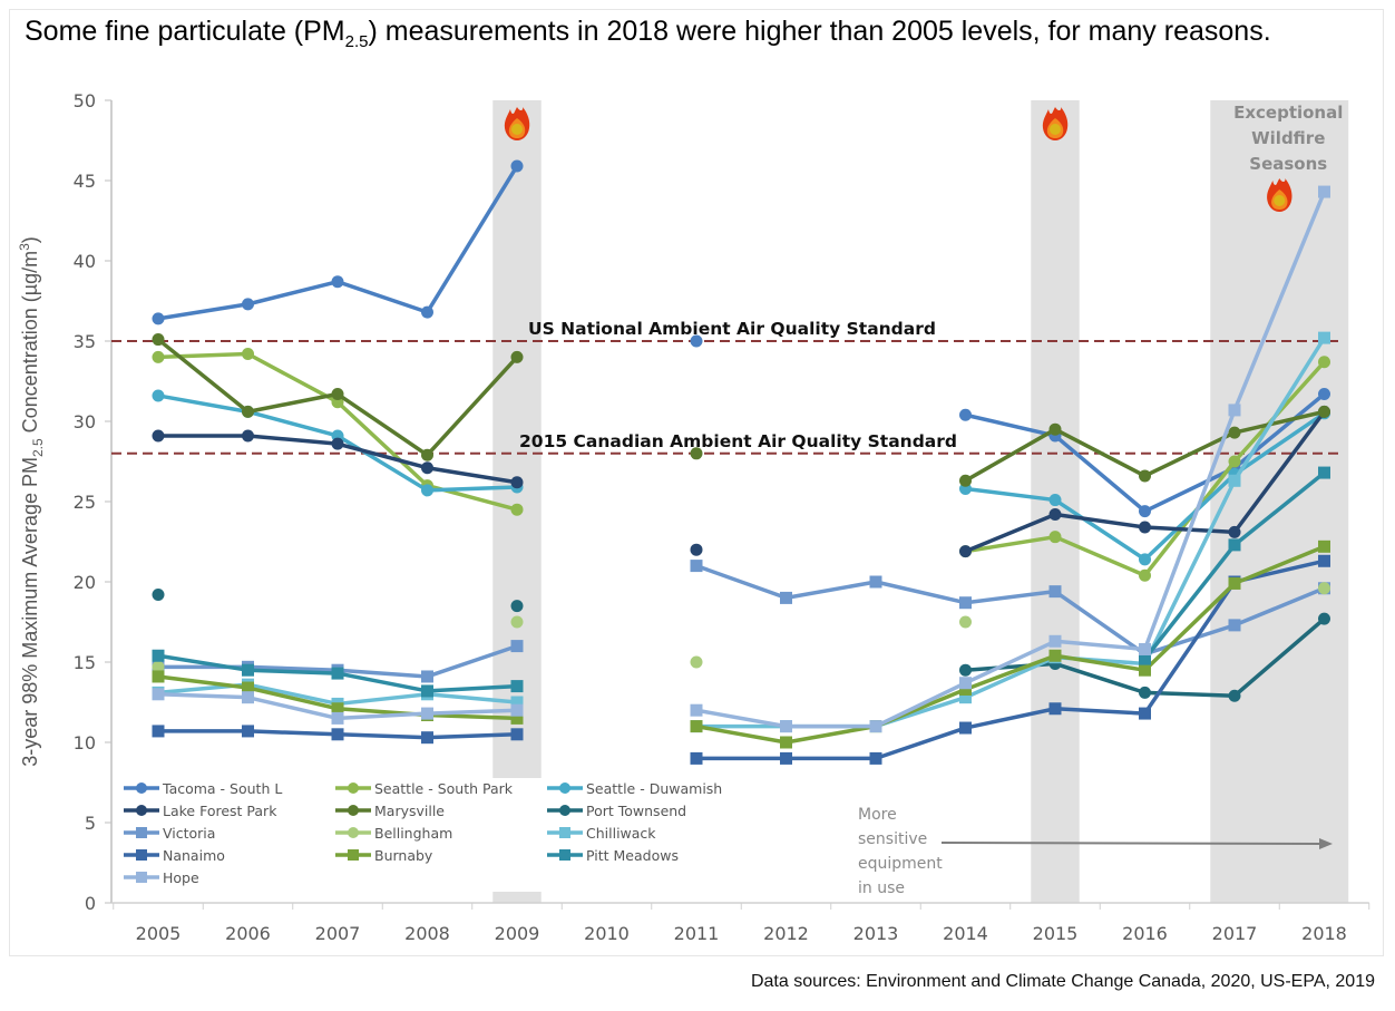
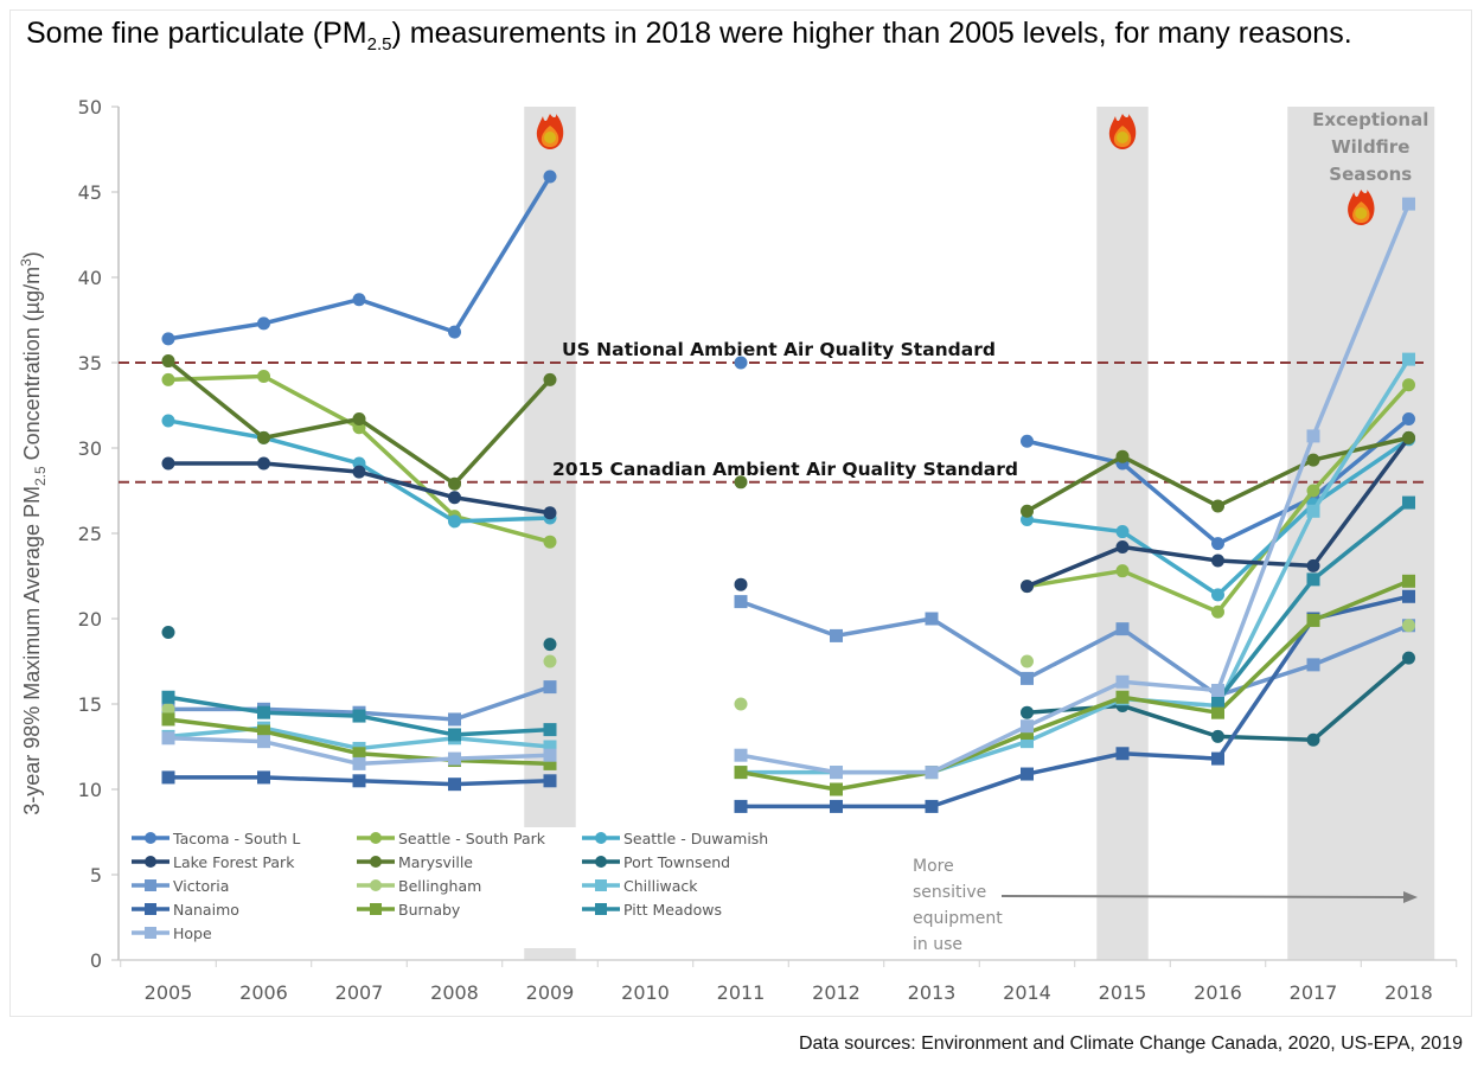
Victoria/2014: 18.7 -> 16.5
